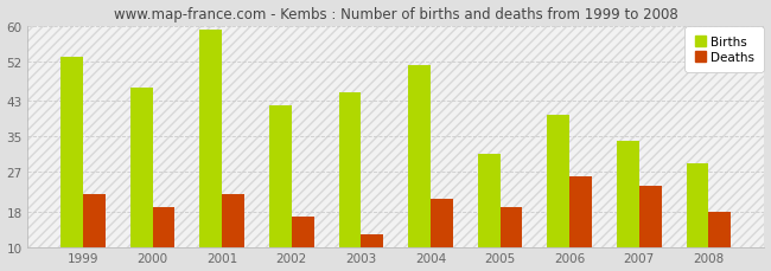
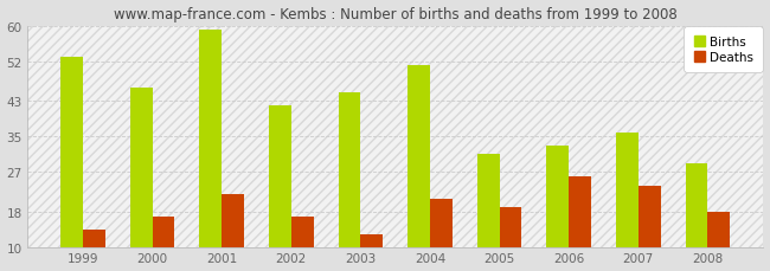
Deaths/1999: 22 -> 14
Deaths/2000: 19 -> 17
Births/2006: 40 -> 33
Births/2007: 34 -> 36
